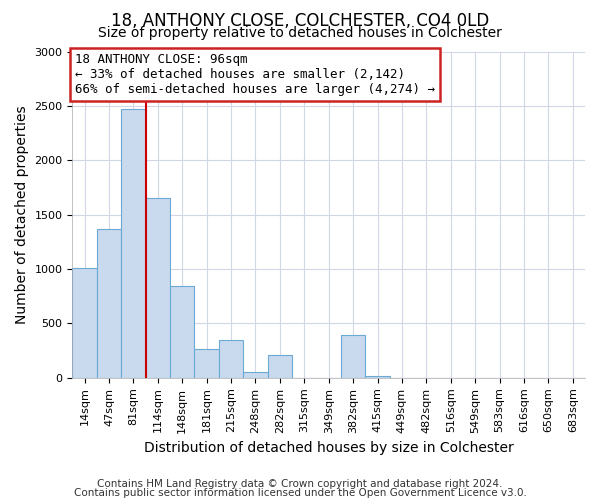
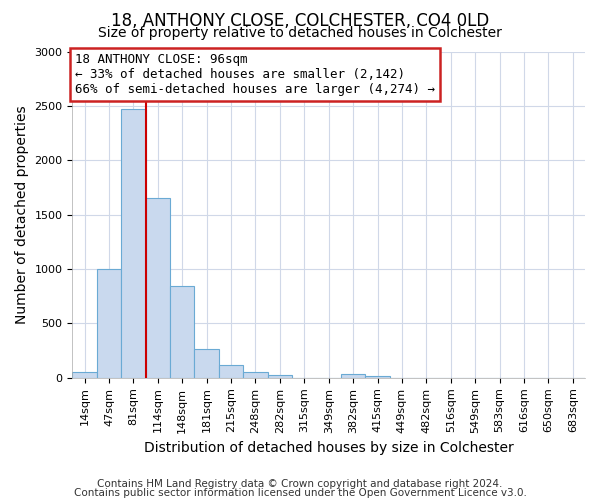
14sqm: 1010 -> 60
47sqm: 1370 -> 1000
215sqm: 350 -> 120
282sqm: 210 -> 30
382sqm: 390 -> 40
